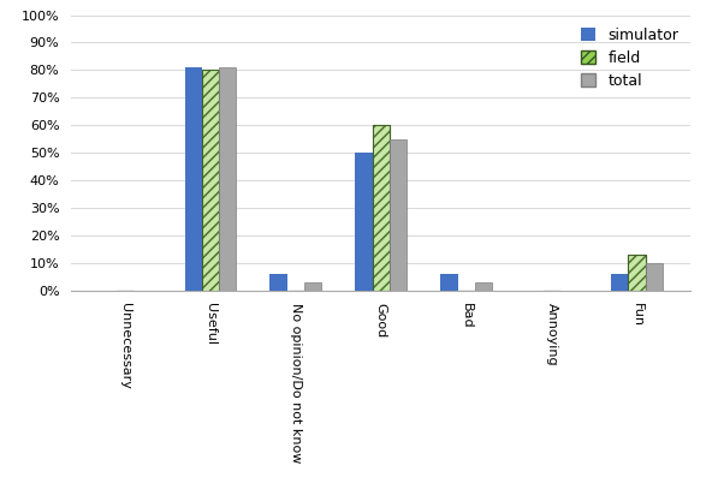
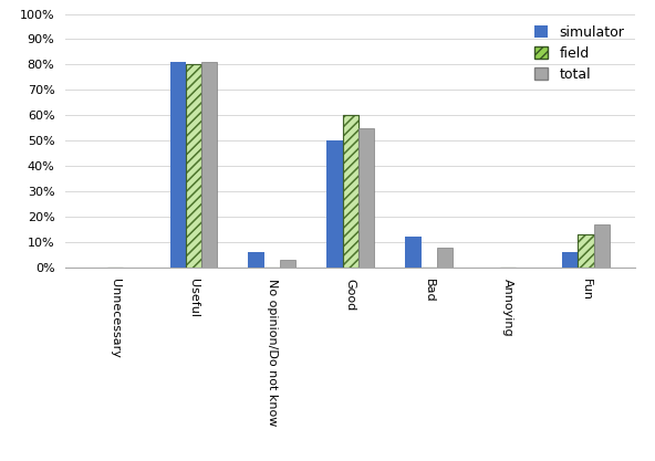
simulator/Bad: 6% -> 12%
total/Bad: 3% -> 8%
total/Fun: 10% -> 17%
